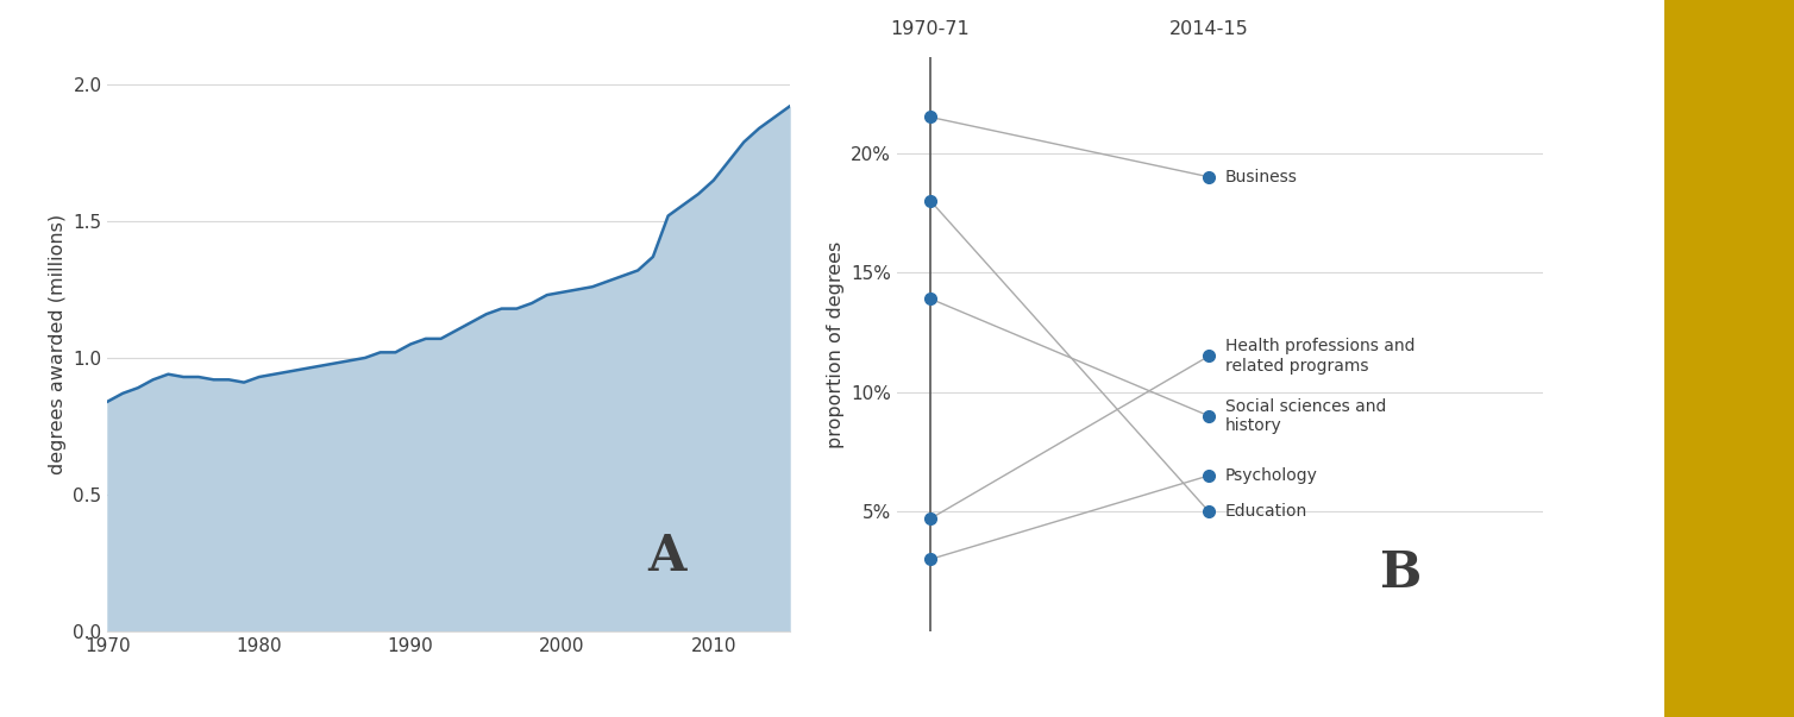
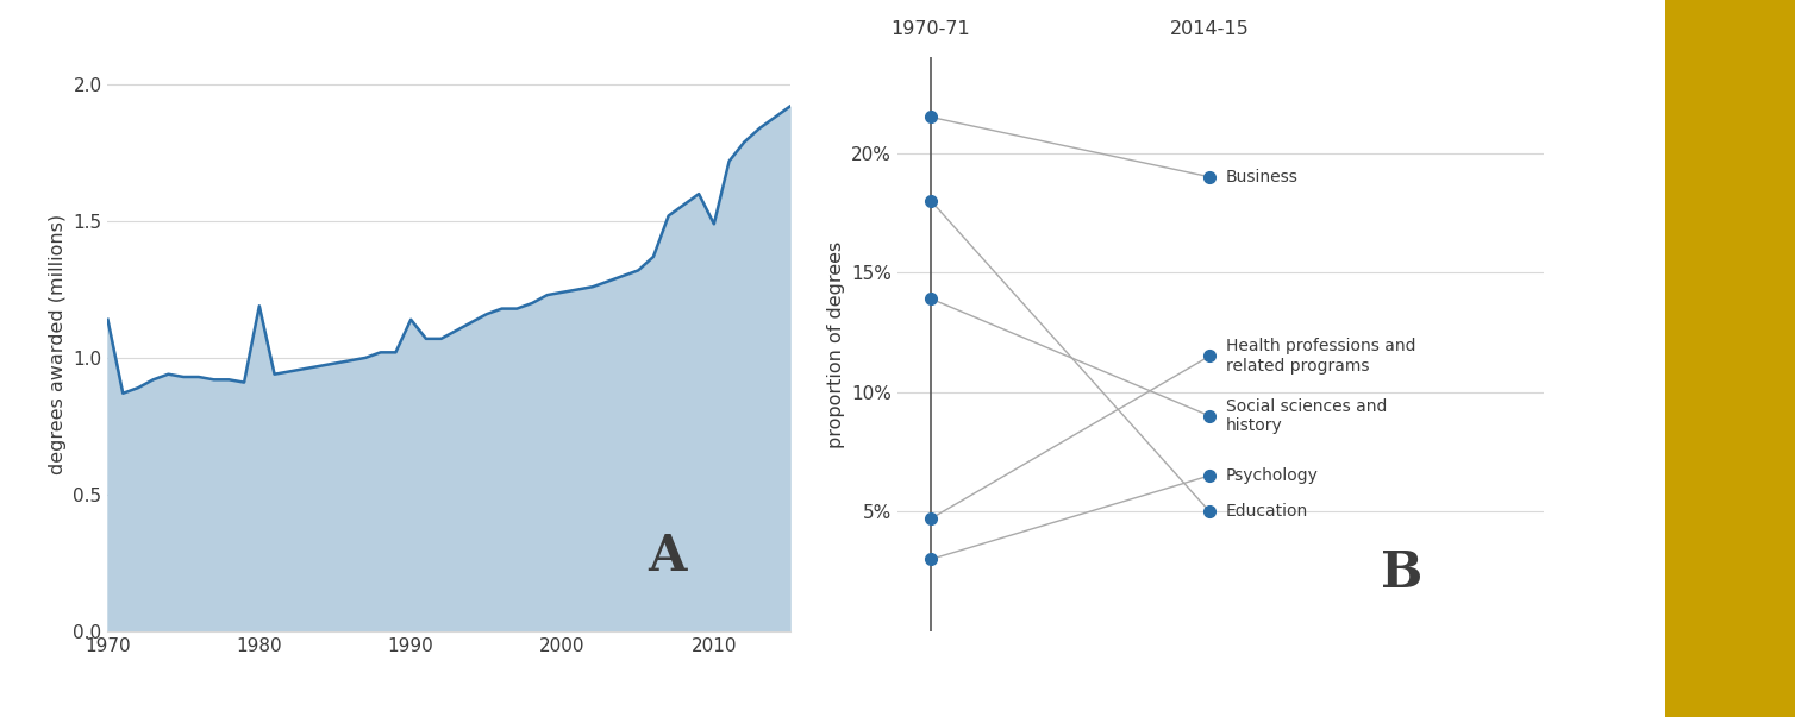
1970: 0.84 -> 1.14
1980: 0.93 -> 1.19
1990: 1.05 -> 1.14
2010: 1.65 -> 1.49
